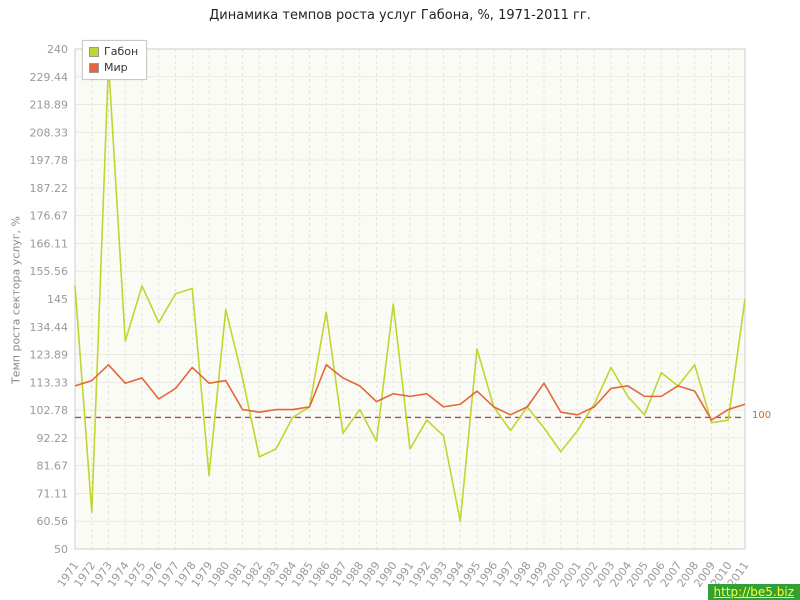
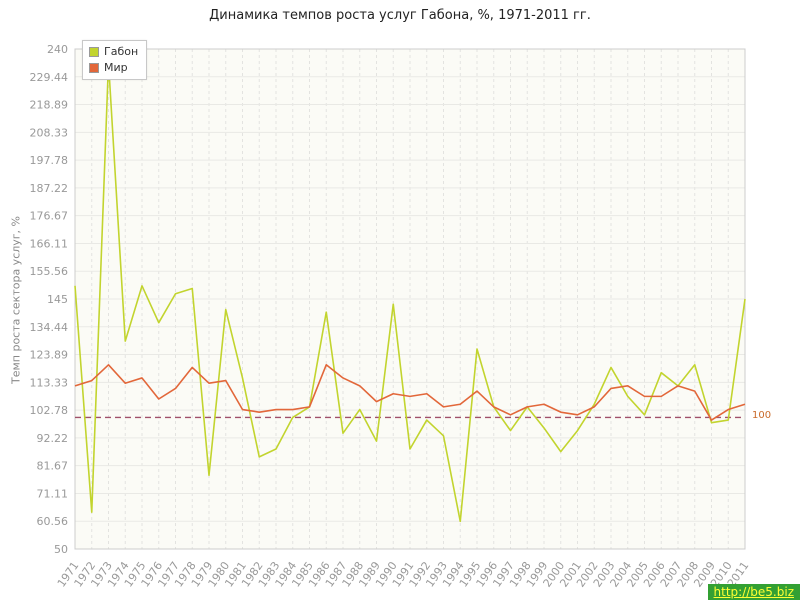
Мир/1999: 113 -> 105
